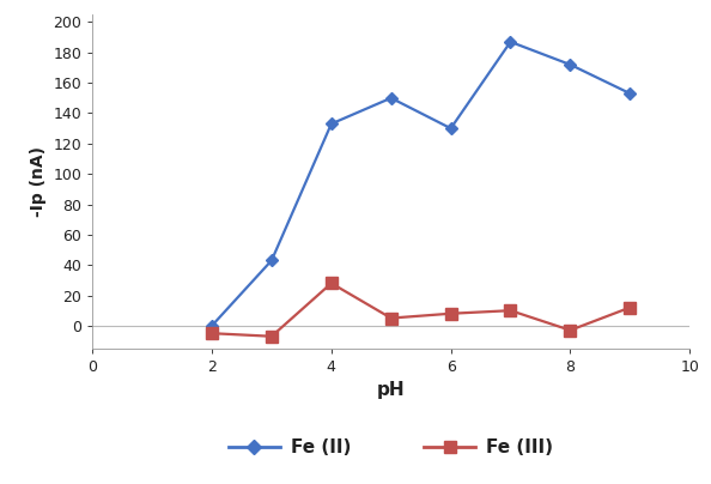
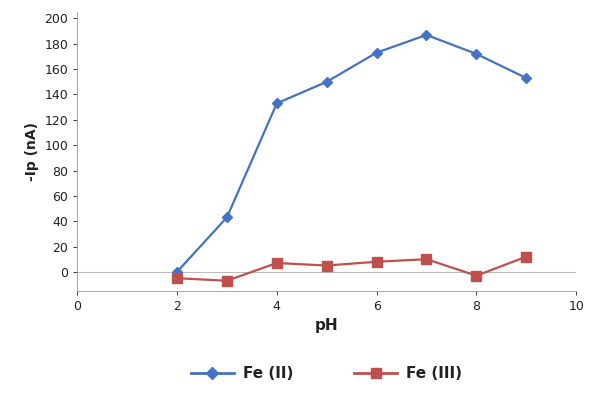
Fe (III)/4: 28 -> 7
Fe (II)/6: 130 -> 173
